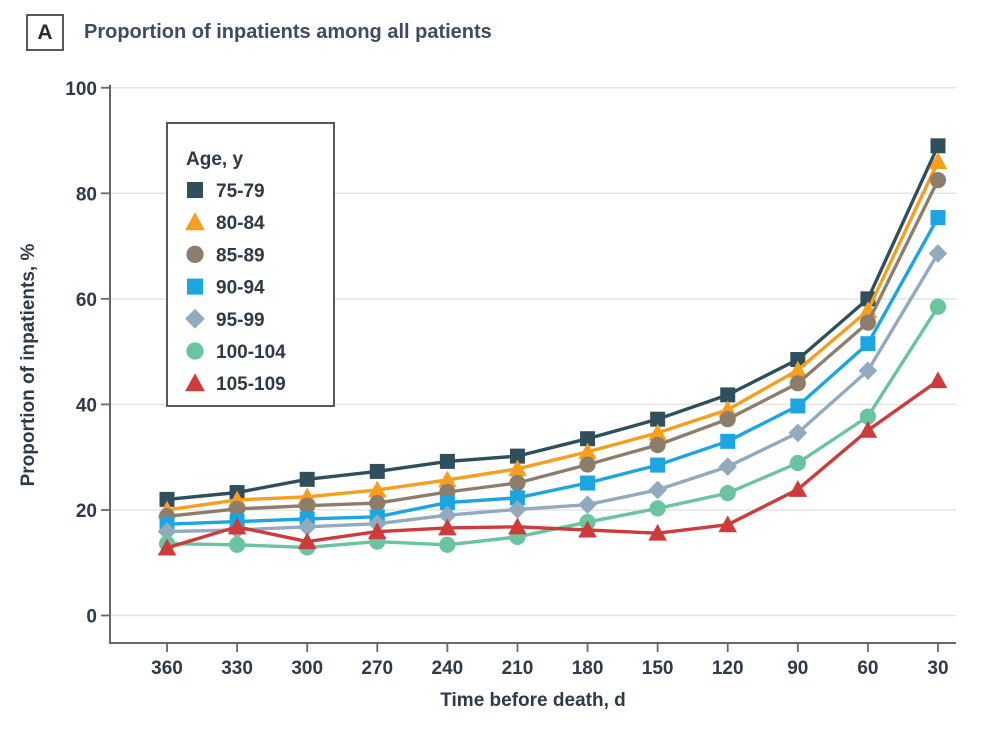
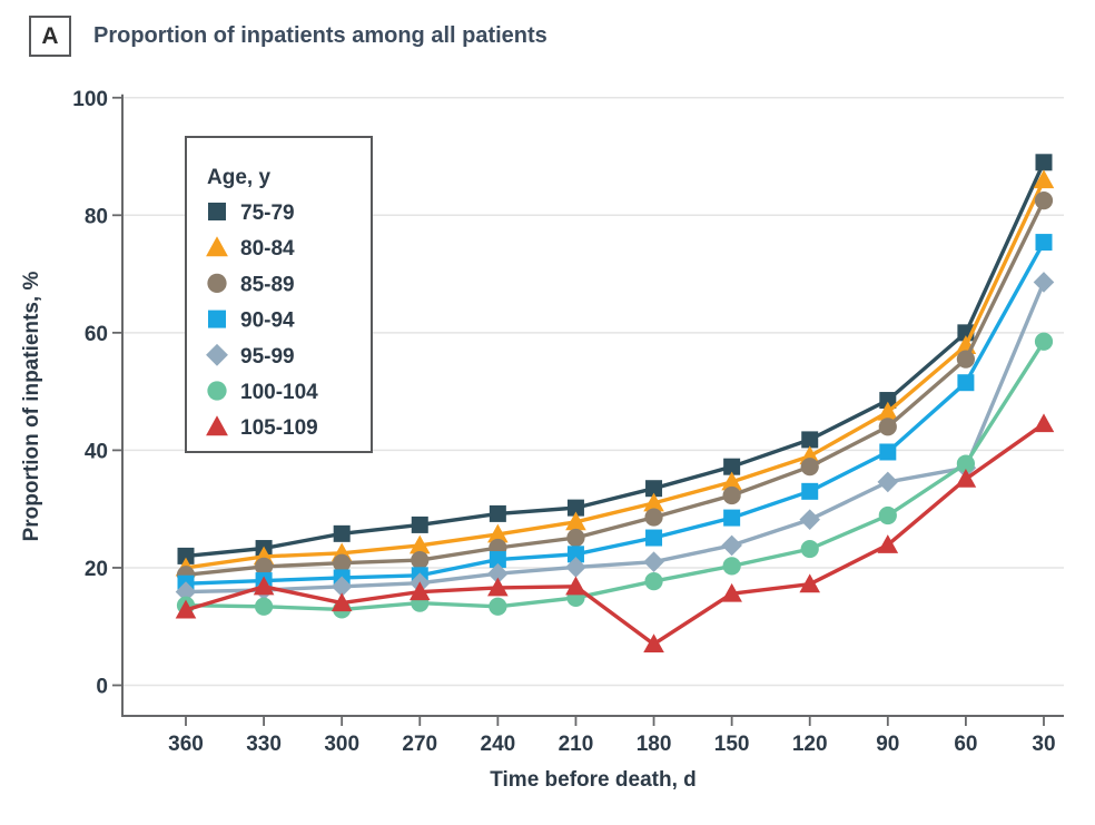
105-109/180: 16 -> 7
95-99/60: 46 -> 37
